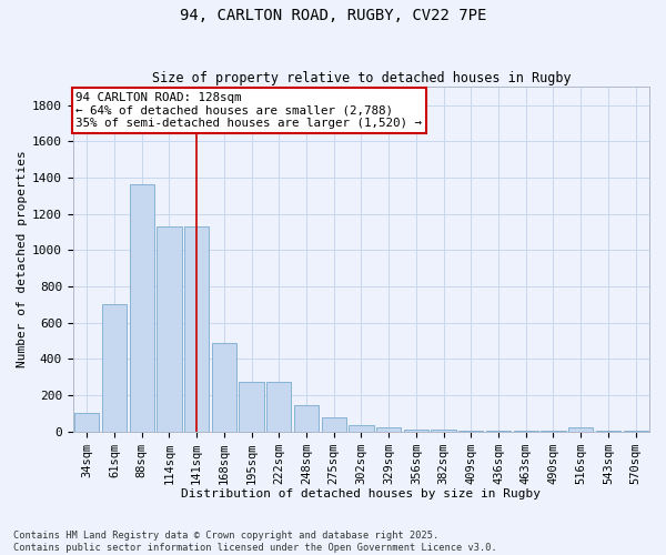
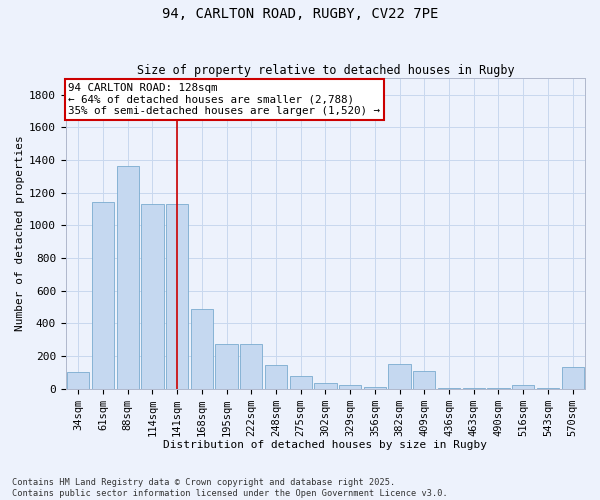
61sqm: 700 -> 1140
382sqm: 10 -> 150
409sqm: 0 -> 110
570sqm: 0 -> 130
